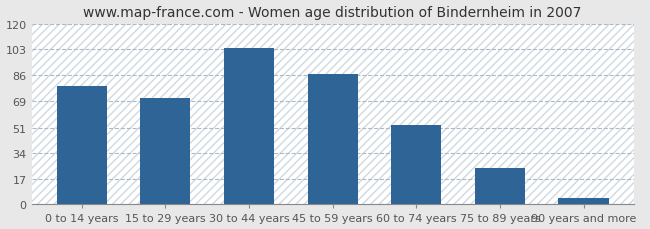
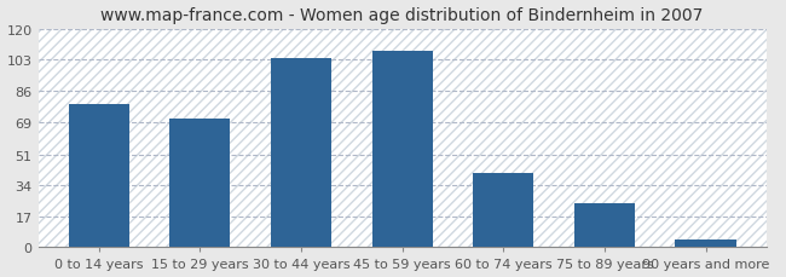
45 to 59 years: 87 -> 108
60 to 74 years: 53 -> 41
